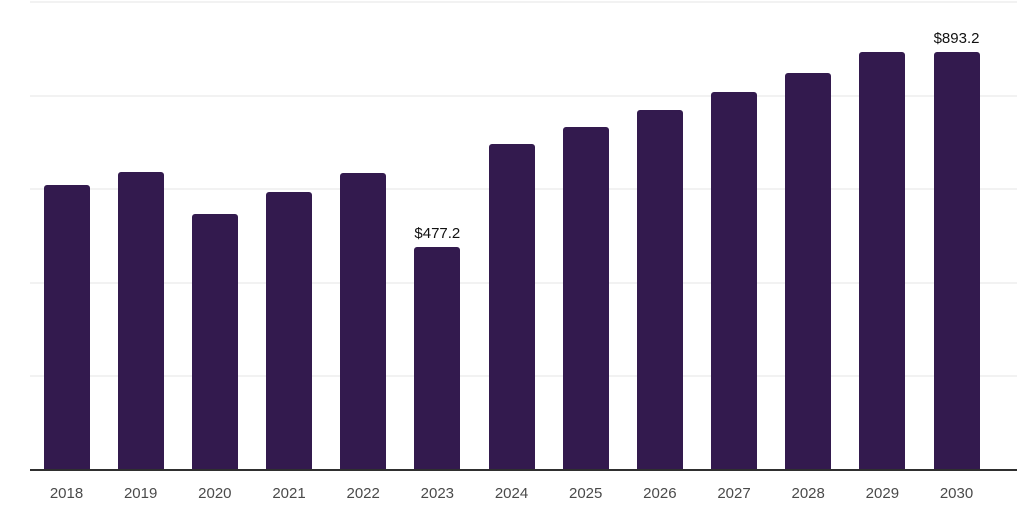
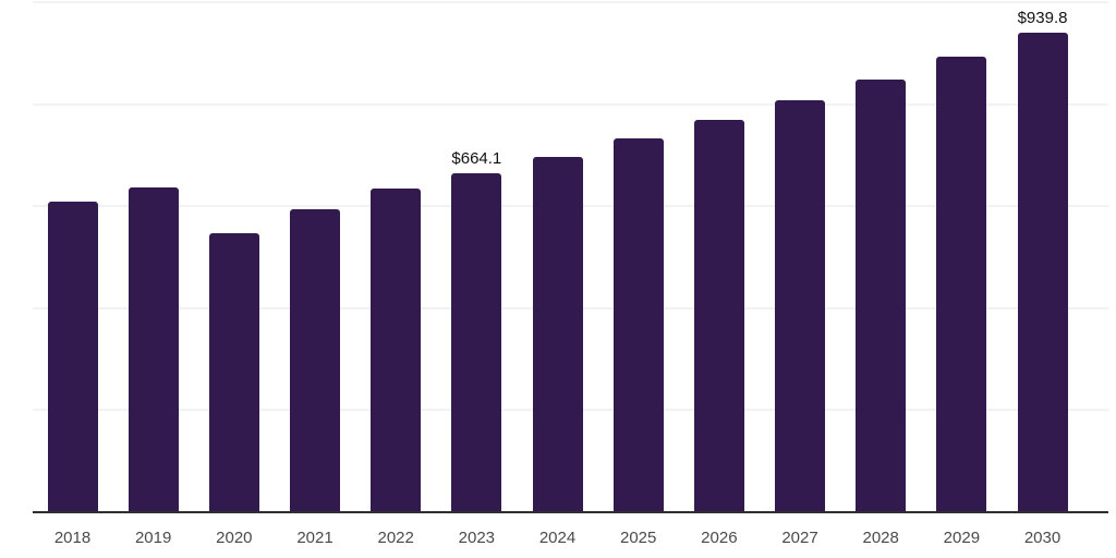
2023: $477.2 -> $664.1
2030: $893.2 -> $939.8
